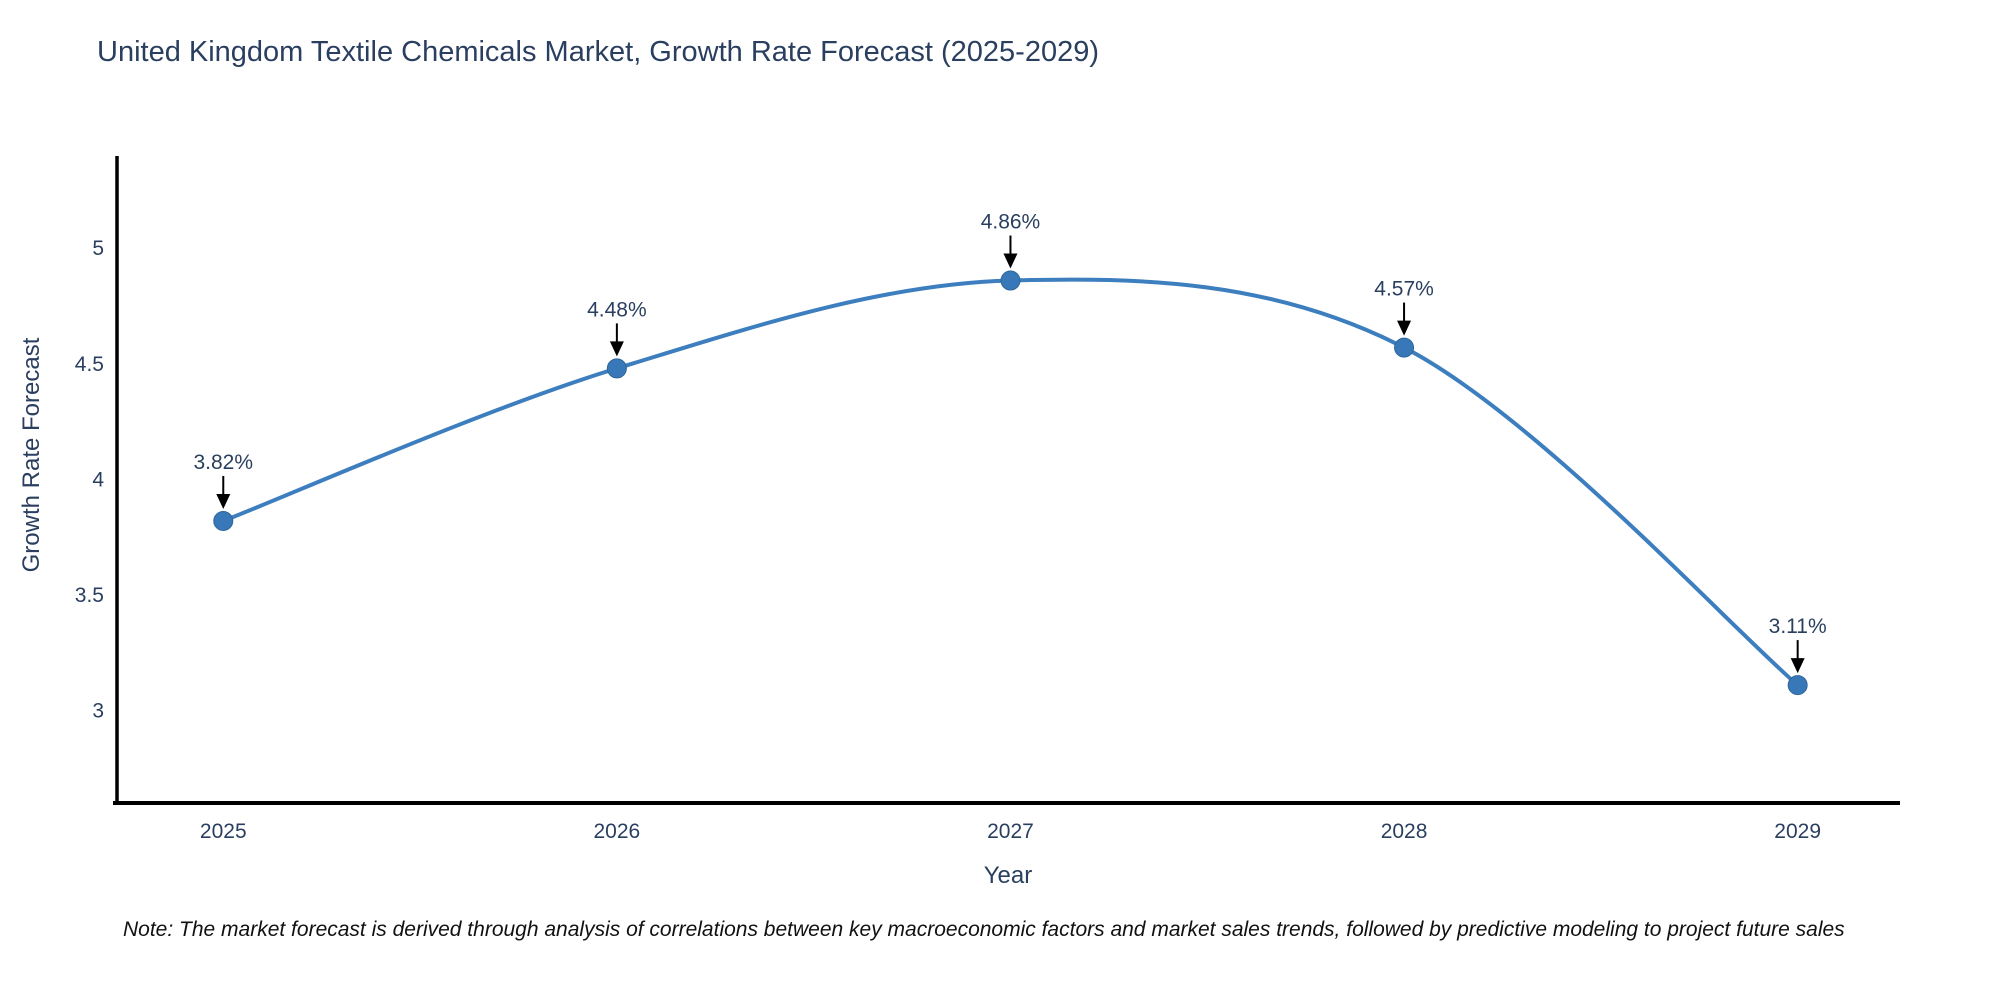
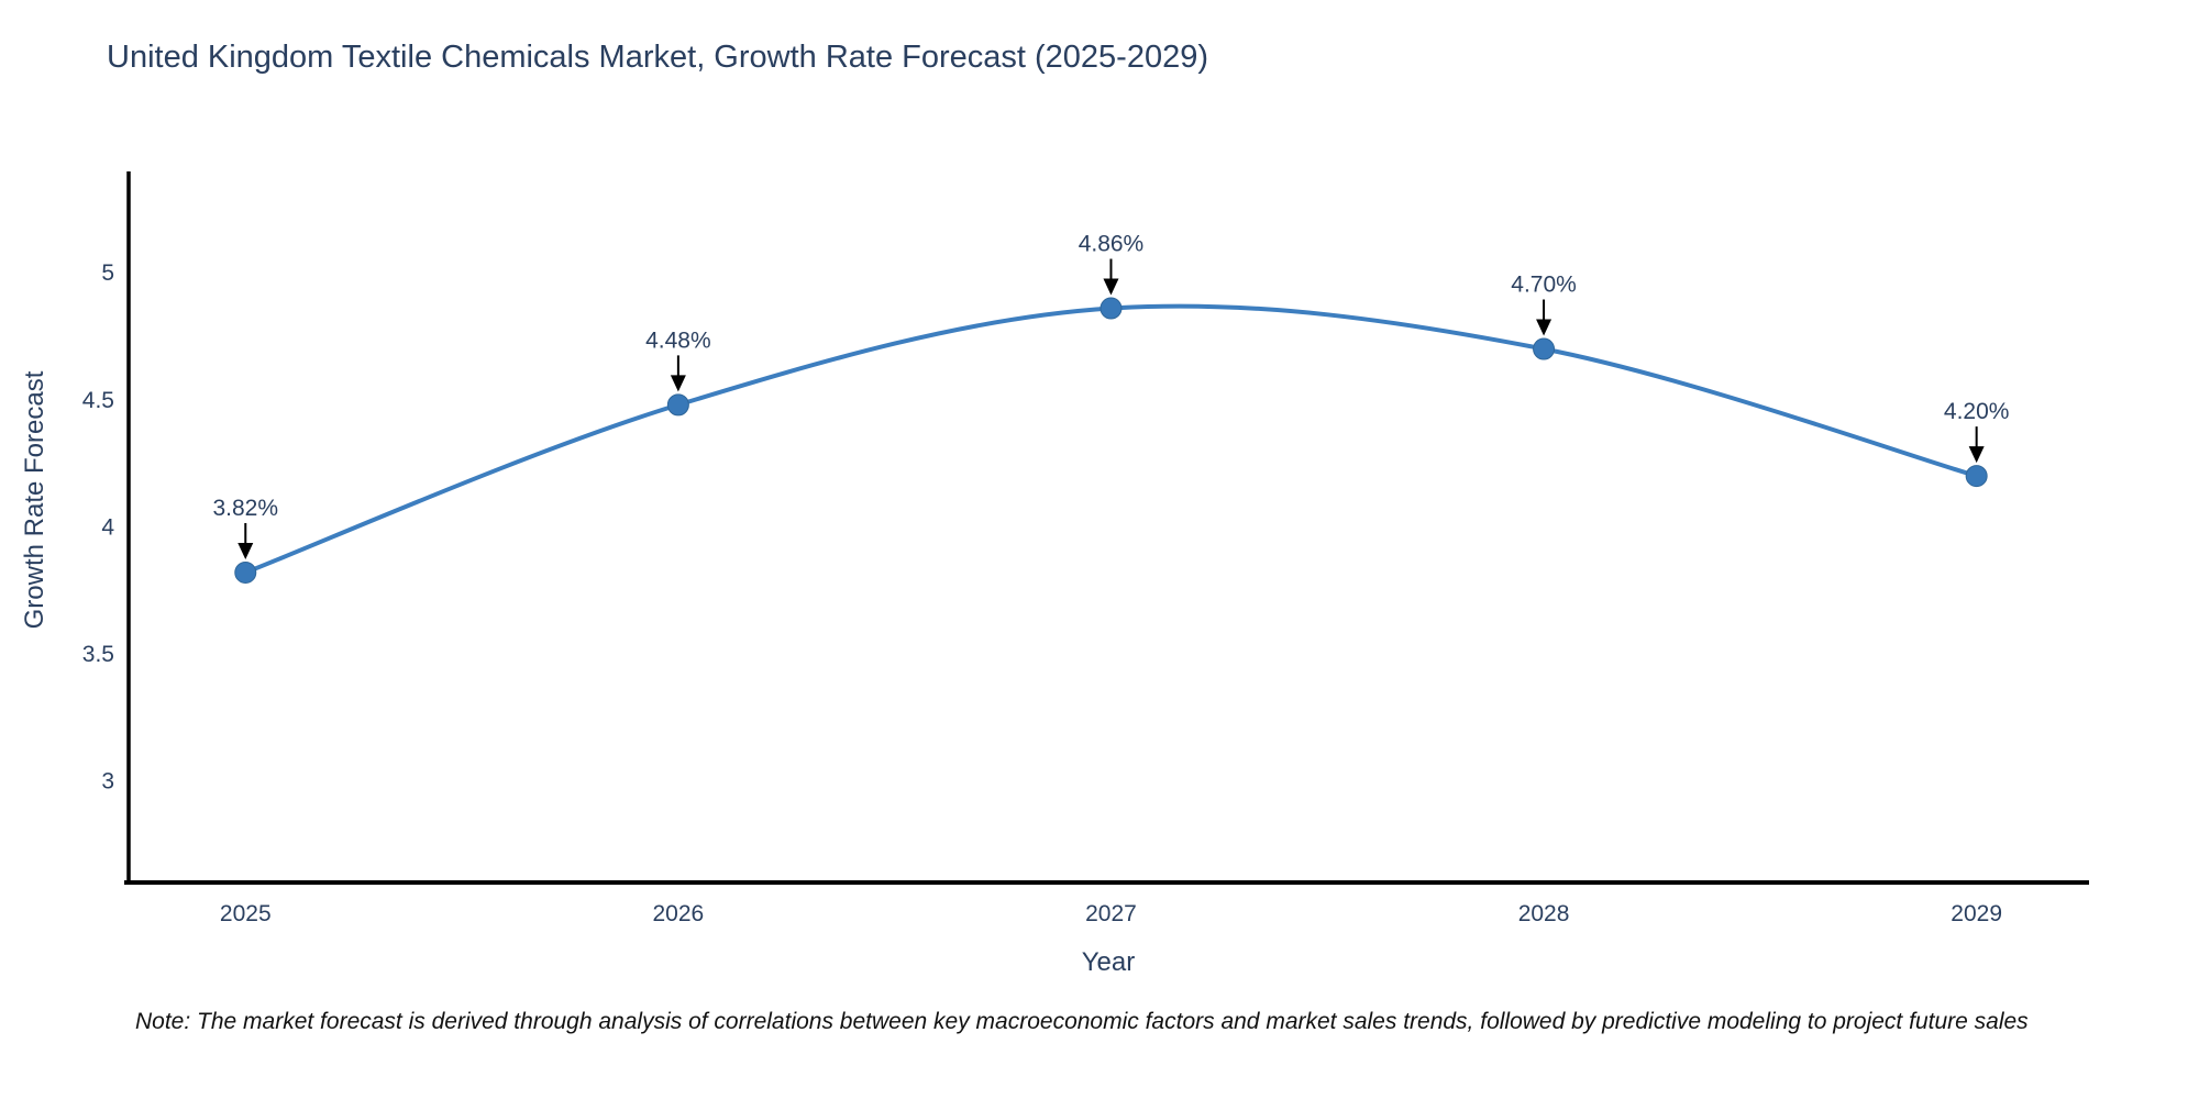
2028: 4.57% -> 4.70%
2029: 3.11% -> 4.20%
